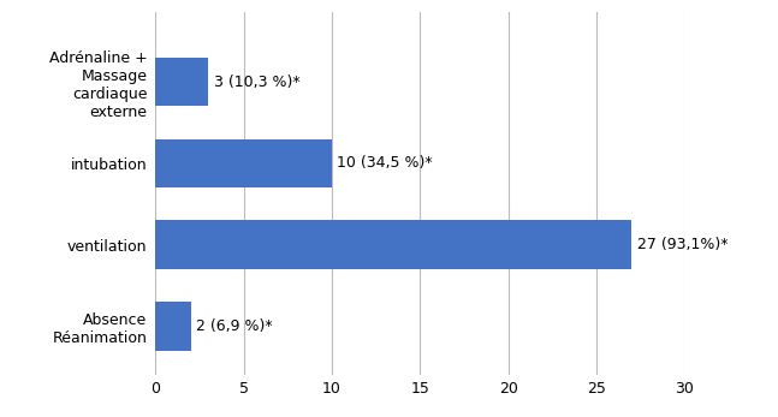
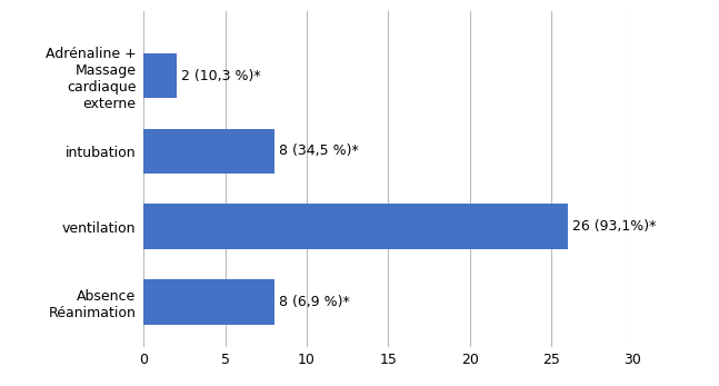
Adrénaline + Massage cardiaque externe: 3 -> 2
intubation: 10 -> 8
ventilation: 27 -> 26
Absence Réanimation: 2 -> 8
